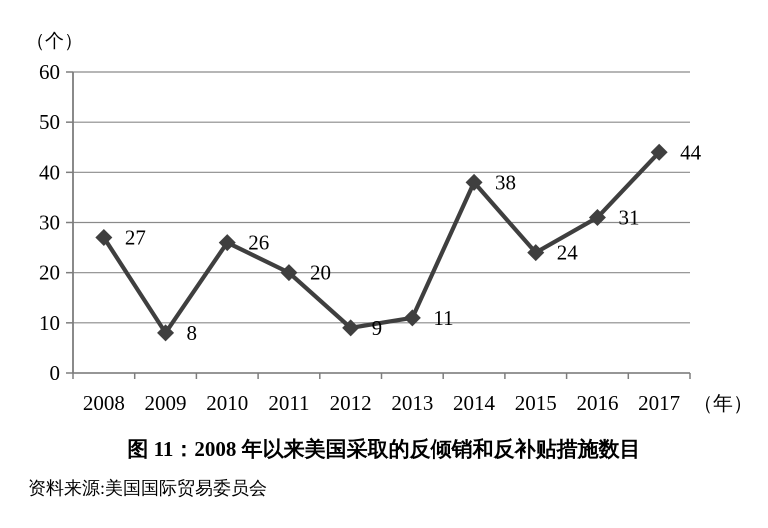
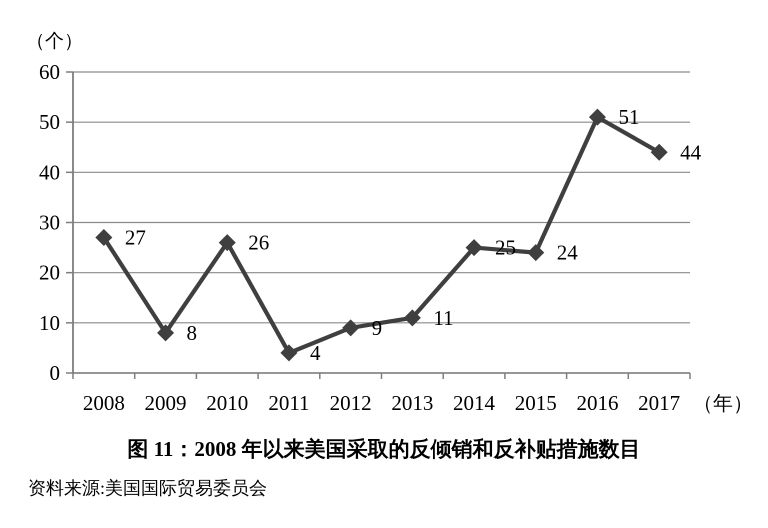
2011: 20 -> 4
2014: 38 -> 25
2016: 31 -> 51
